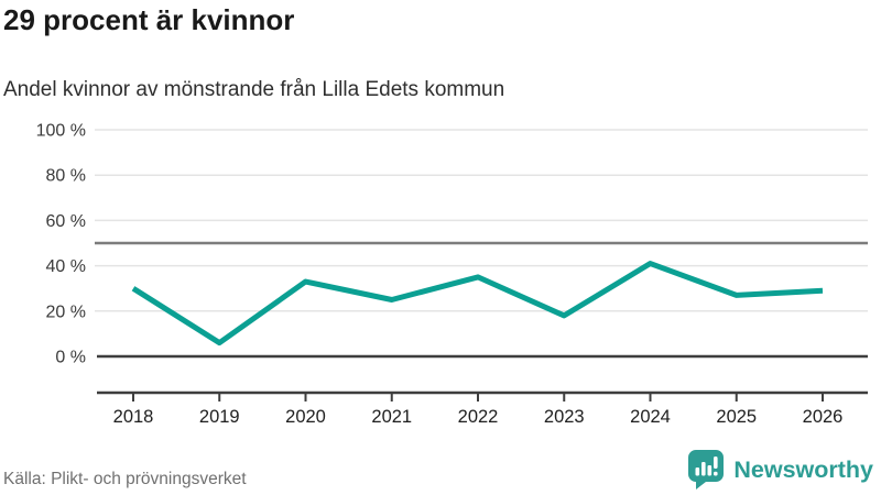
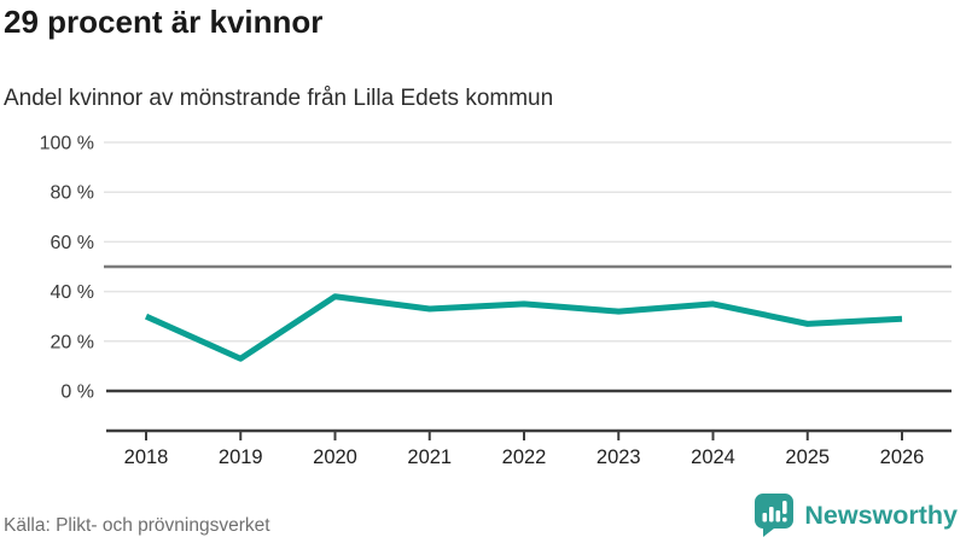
2019: 6% -> 13%
2020: 33% -> 38%
2021: 25% -> 33%
2023: 18% -> 32%
2024: 41% -> 35%
